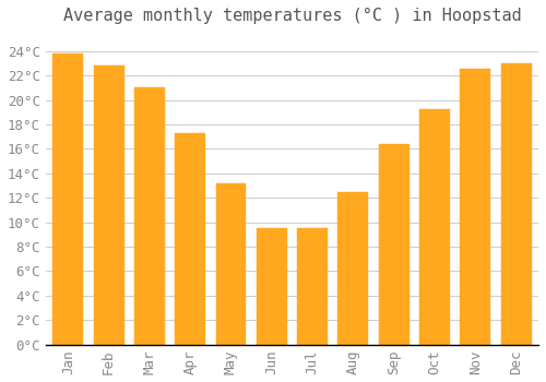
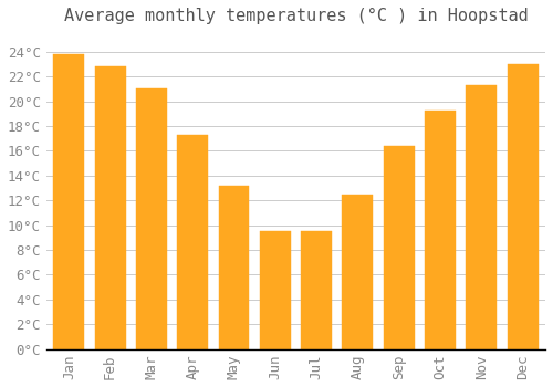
Nov: 22.6°C -> 21.3°C
